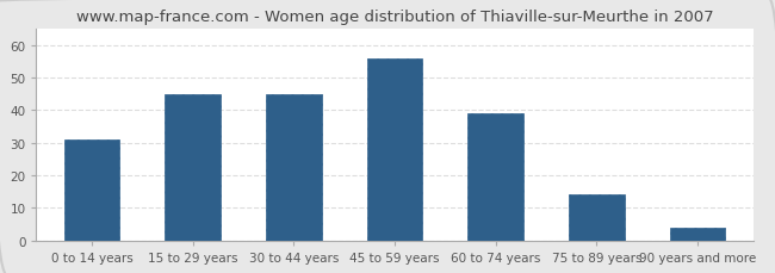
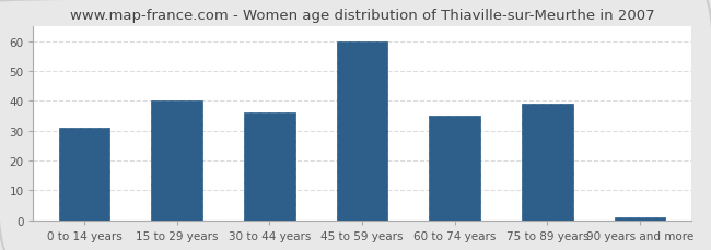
15 to 29 years: 45 -> 40
30 to 44 years: 45 -> 36
45 to 59 years: 56 -> 60
60 to 74 years: 39 -> 35
75 to 89 years: 14 -> 39
90 years and more: 4 -> 1
